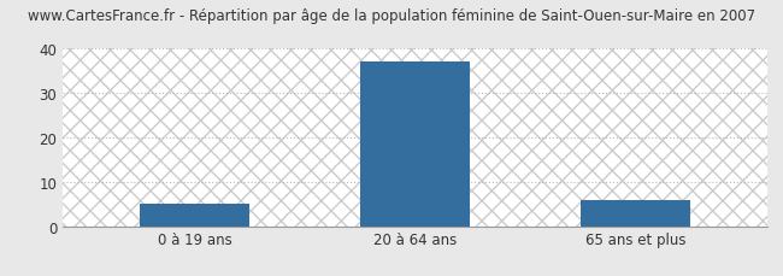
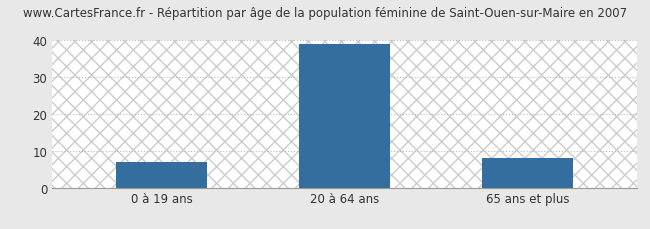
0 à 19 ans: 5 -> 7
20 à 64 ans: 37 -> 39
65 ans et plus: 6 -> 8
